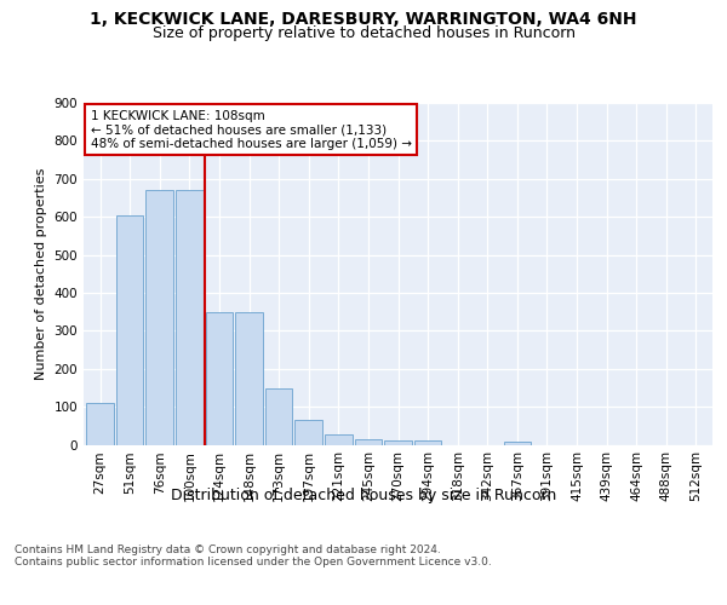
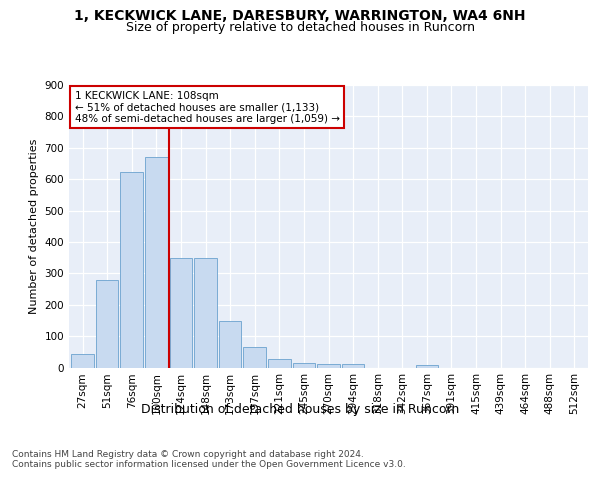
27sqm: 110 -> 42
51sqm: 605 -> 280
76sqm: 670 -> 622
